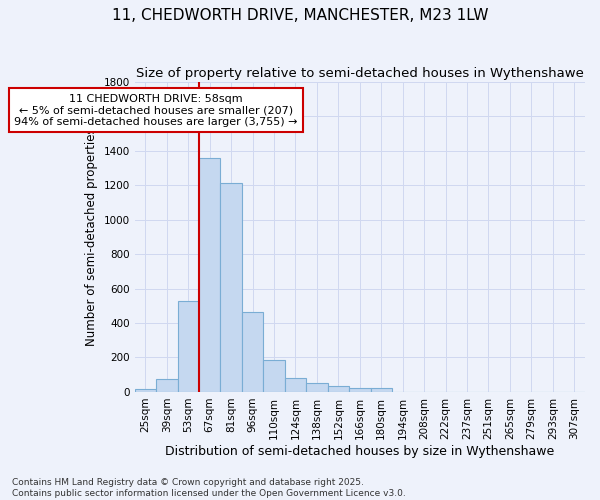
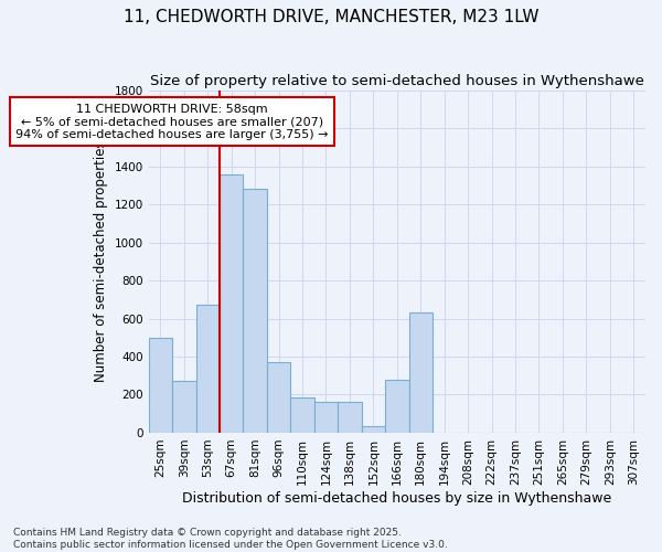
25sqm: 20 -> 500
39sqm: 80 -> 270
53sqm: 530 -> 670
81sqm: 1220 -> 1280
96sqm: 460 -> 370
124sqm: 80 -> 160
138sqm: 50 -> 160
166sqm: 20 -> 280
180sqm: 20 -> 630
